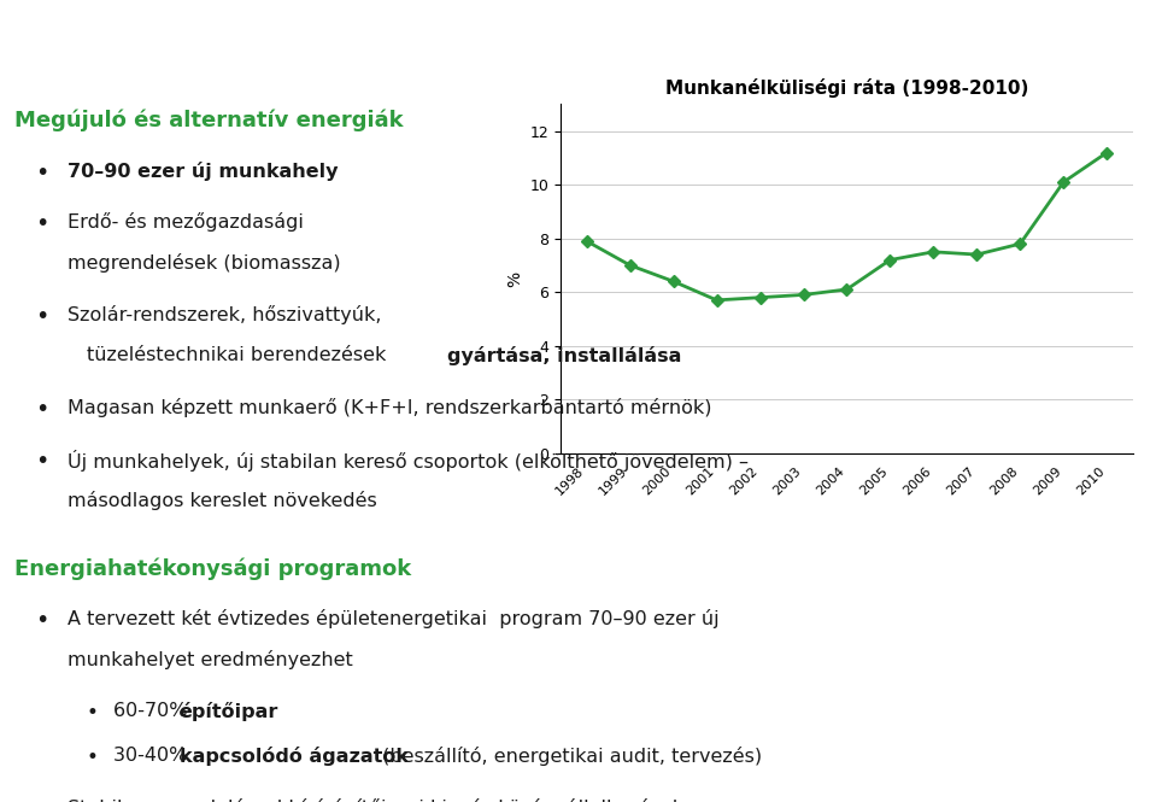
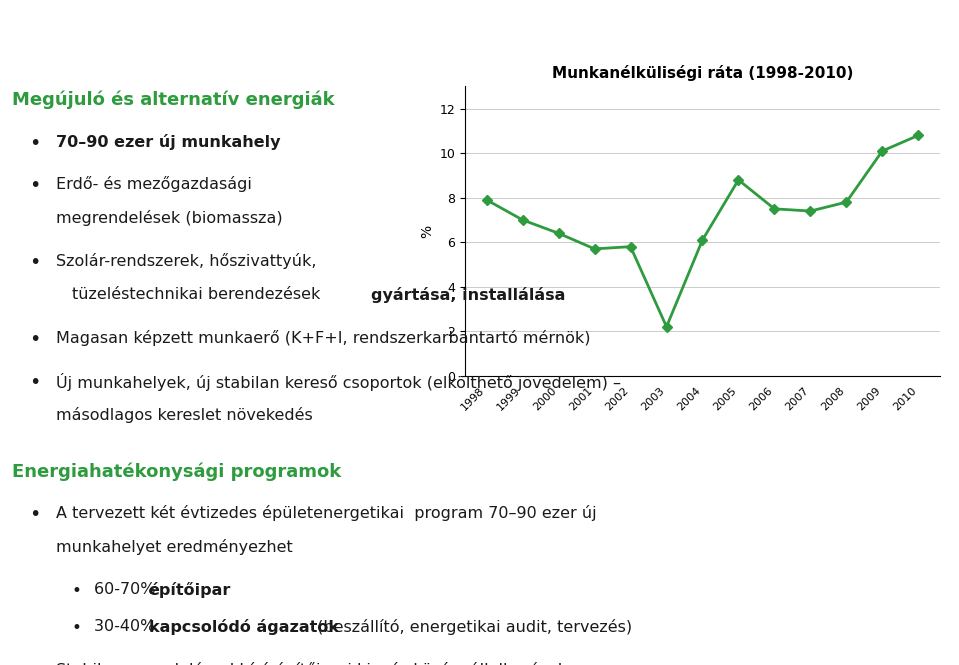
2003: 5.9 -> 2.2
2005: 7.2 -> 8.8
2010: 11.2 -> 10.8
